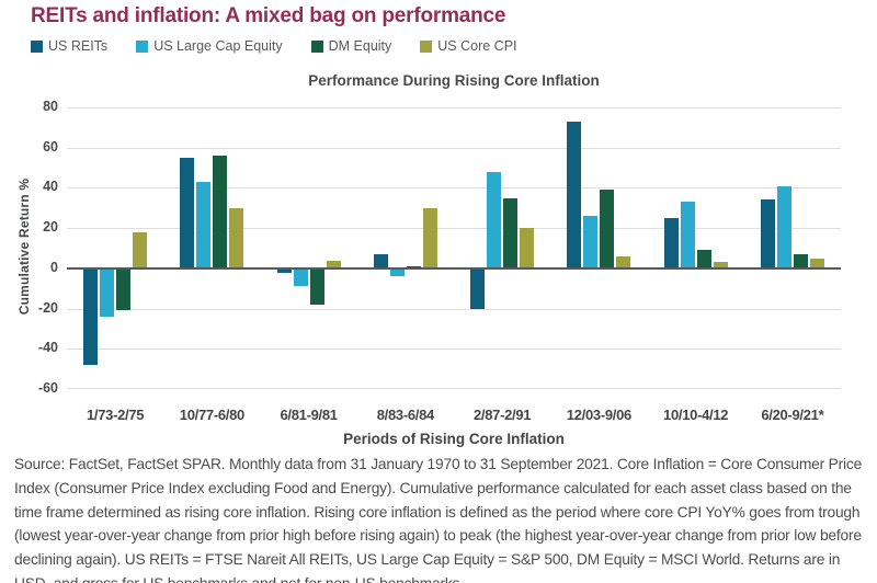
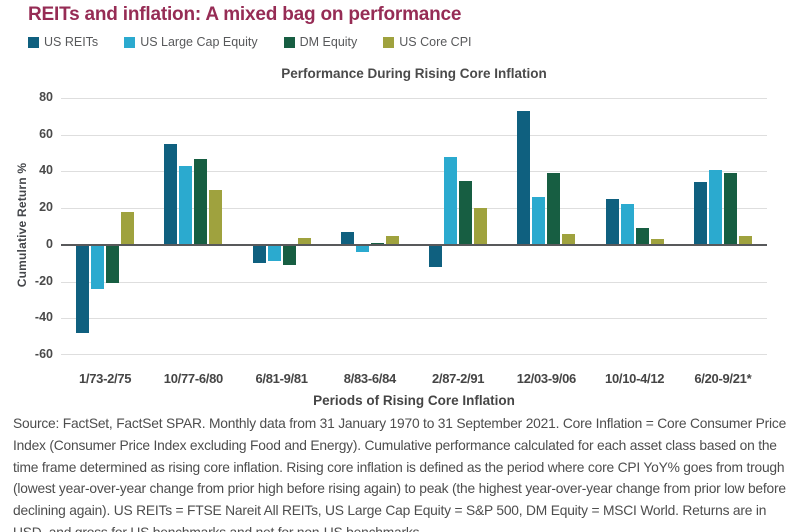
DM Equity/10/77-6/80: 56 -> 47
US REITs/6/81-9/81: -2 -> -10
DM Equity/6/81-9/81: -18 -> -11
US Core CPI/8/83-6/84: 30 -> 5
US REITs/2/87-2/91: -20 -> -12
US Large Cap Equity/10/10-4/12: 33 -> 22
DM Equity/6/20-9/21*: 7 -> 39
